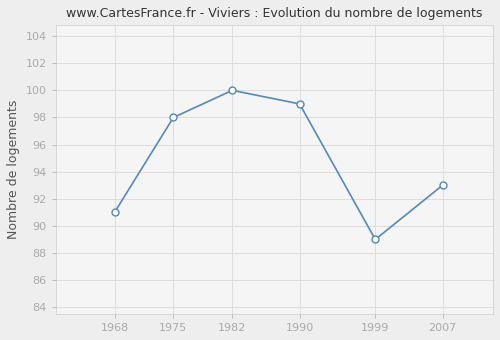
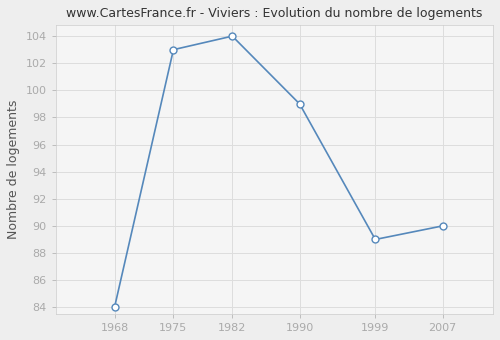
1968: 91 -> 84
1975: 98 -> 103
1982: 100 -> 104
2007: 93 -> 90
